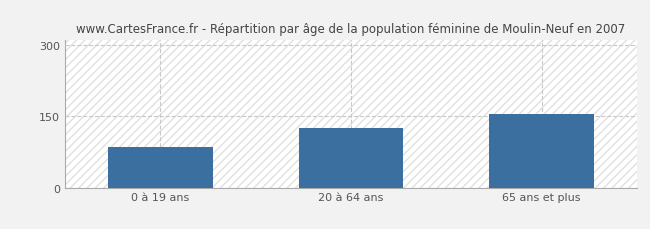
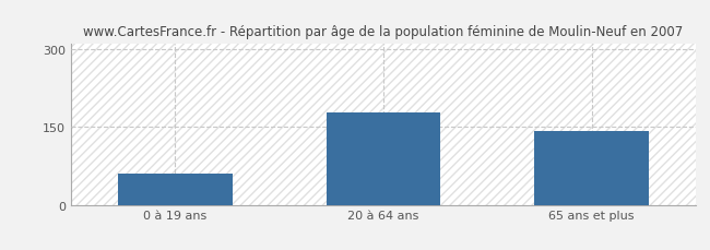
0 à 19 ans: 85 -> 60
20 à 64 ans: 125 -> 178
65 ans et plus: 155 -> 143
